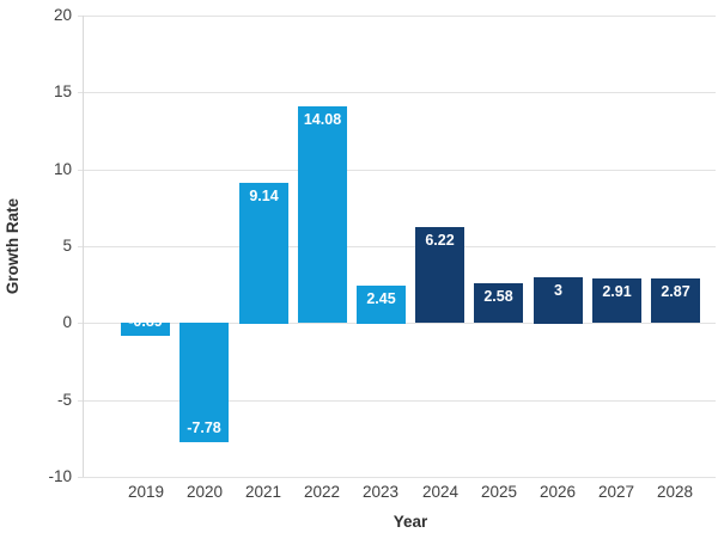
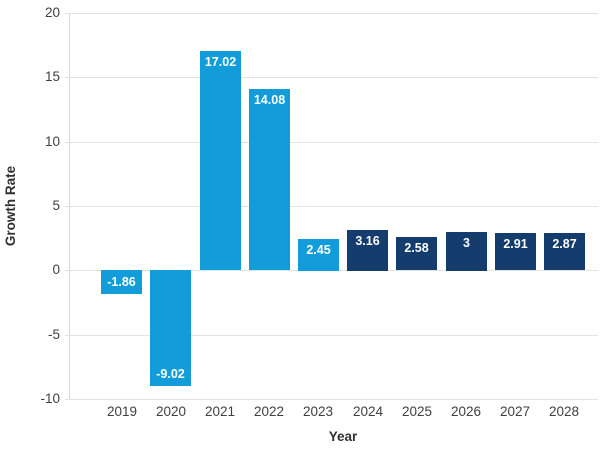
2019: -0.89 -> -1.86
2020: -7.78 -> -9.02
2021: 9.14 -> 17.02
2024: 6.22 -> 3.16
